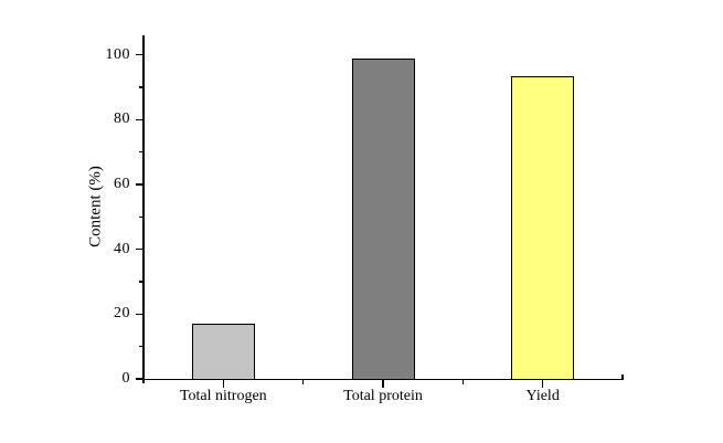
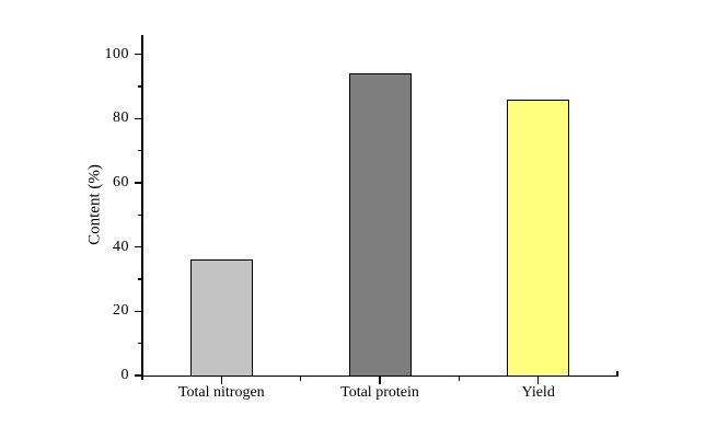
Total nitrogen: 17 -> 36
Total protein: 99 -> 94
Yield: 94 -> 86
